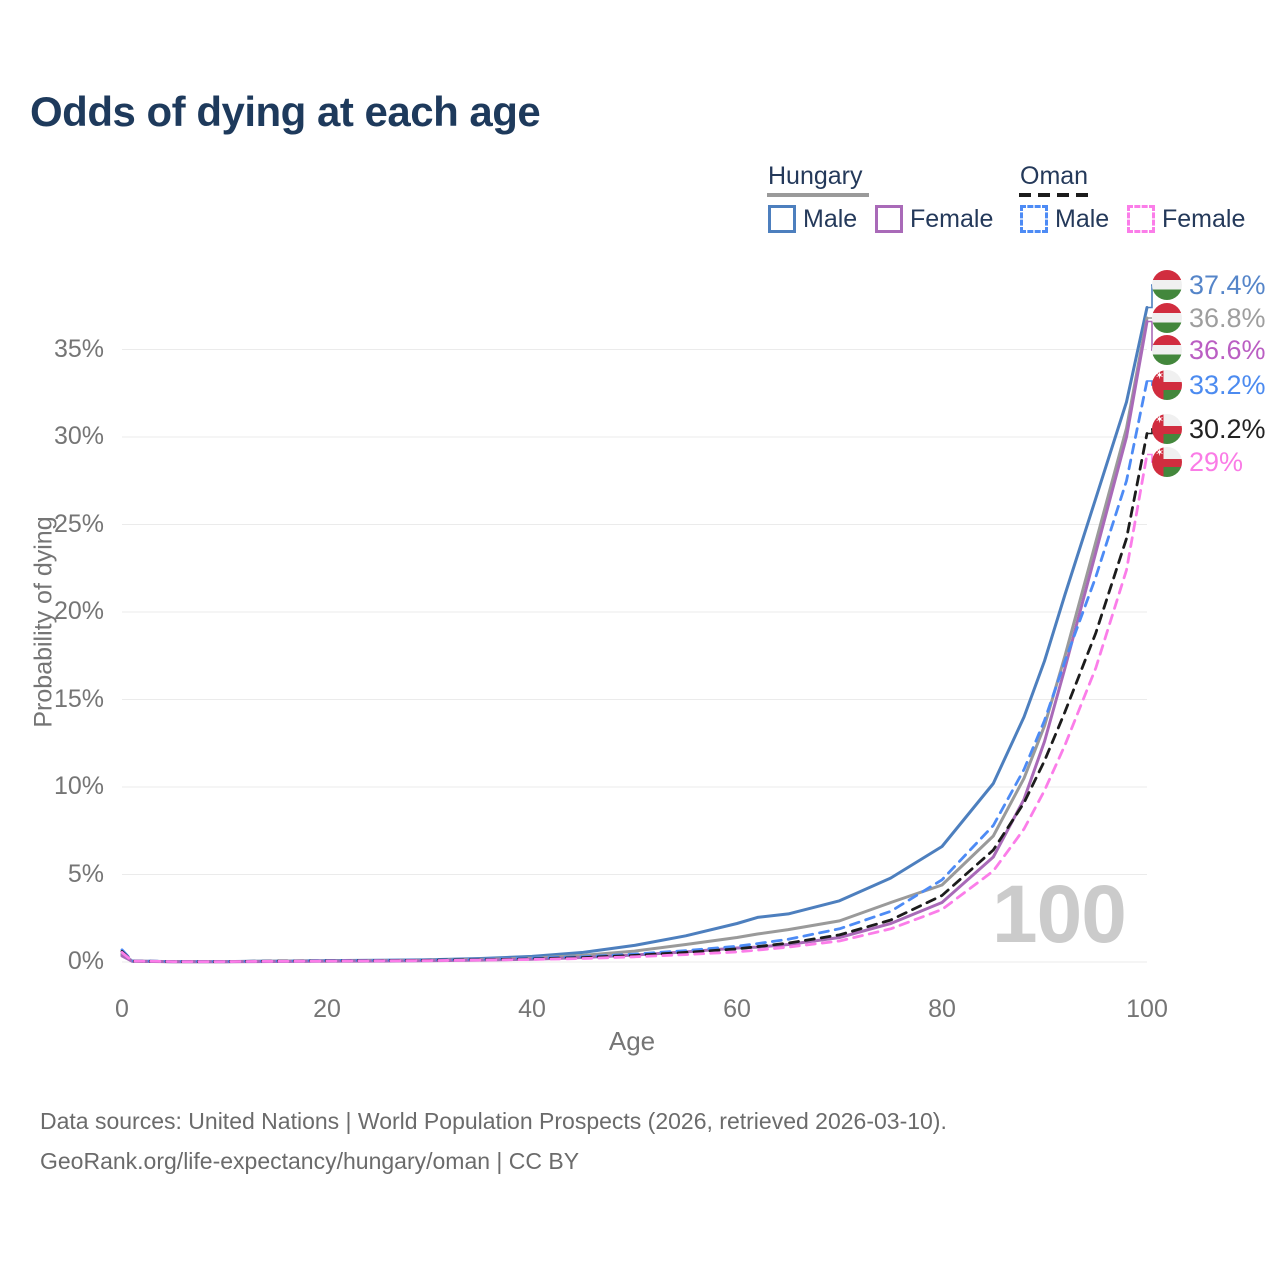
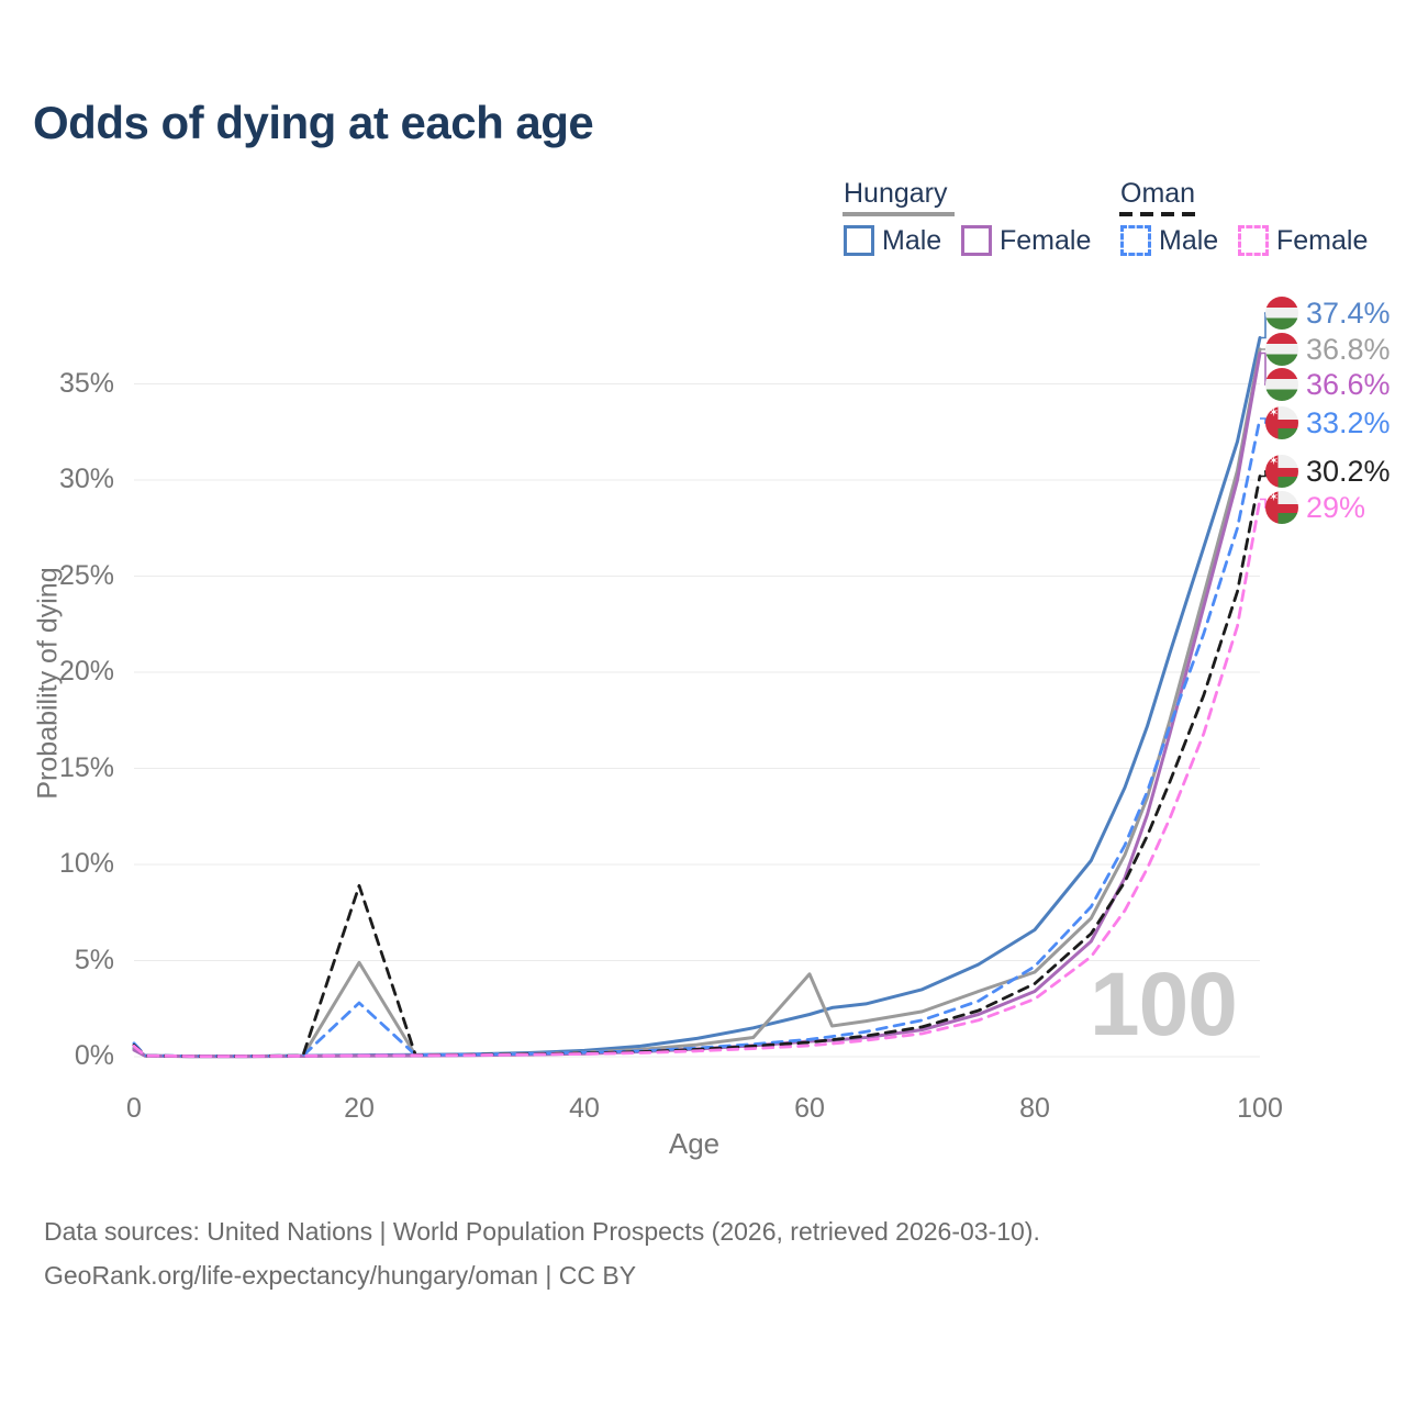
Hungary/20: 0.1% -> 4.9%
Oman Male/20: 0.1% -> 2.8%
Oman/20: 0.1% -> 8.9%
Hungary/60: 1.4% -> 4.3%
